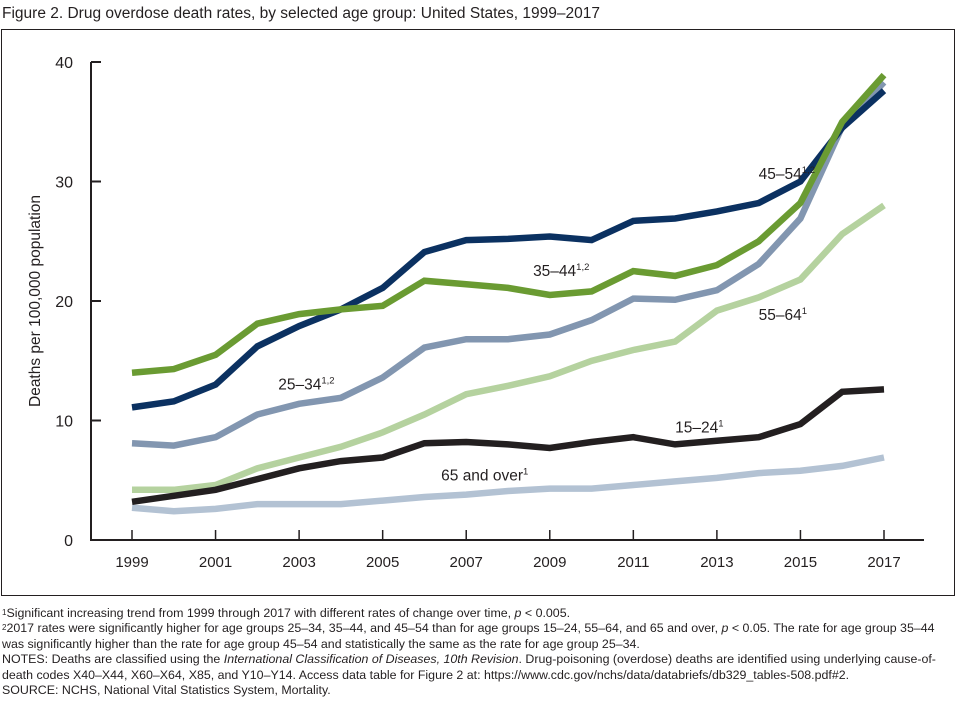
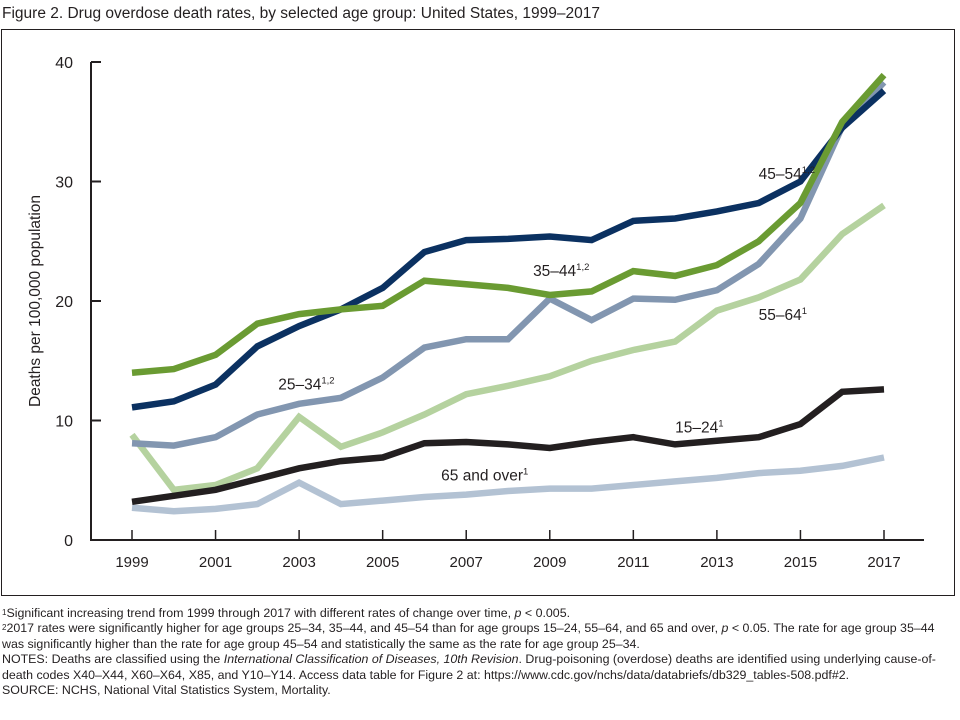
55–64/1999: 4.2 -> 8.8
65 and over/2003: 3.0 -> 4.8
55–64/2003: 6.9 -> 10.3
25–34/2009: 17.2 -> 20.2
